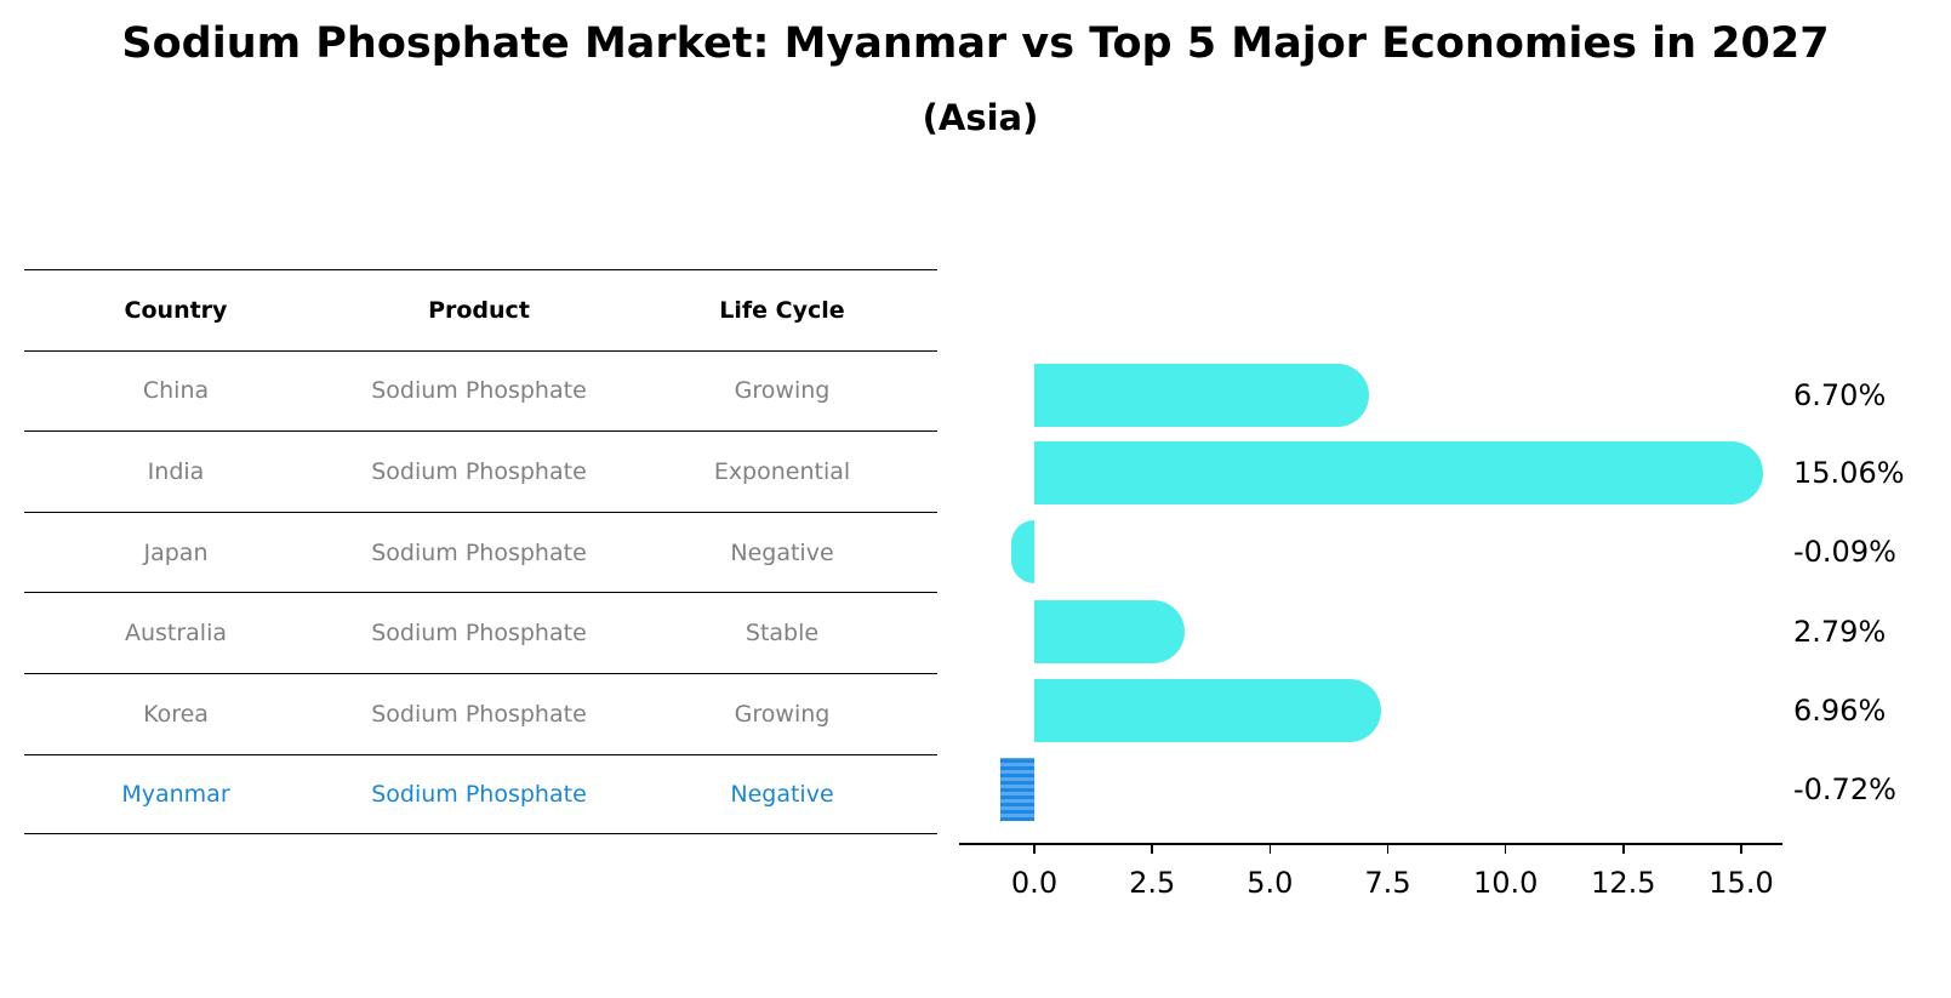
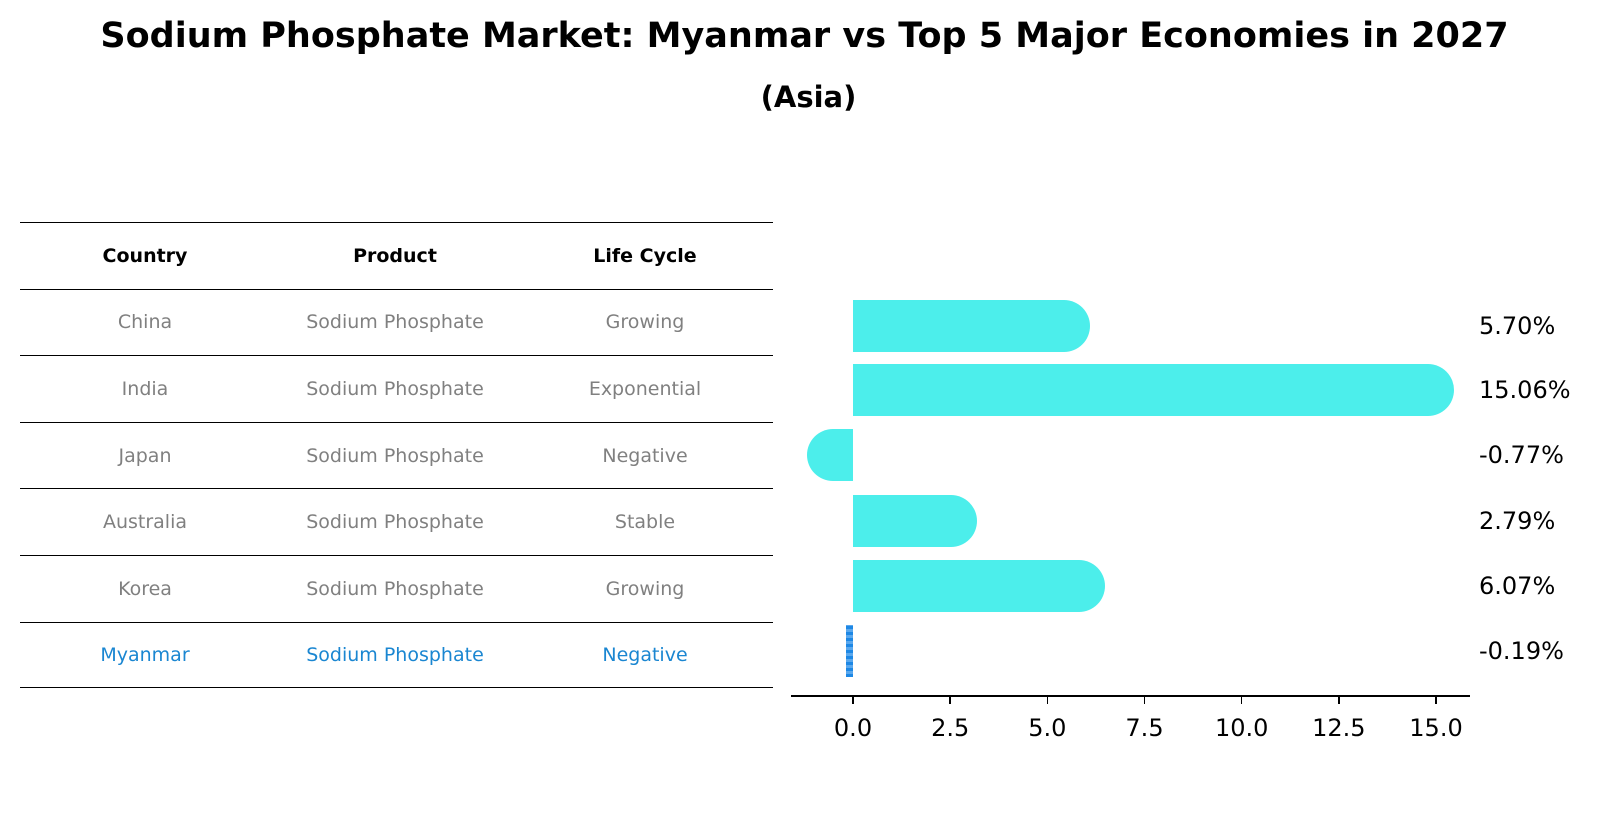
China: 6.70% -> 5.70%
Japan: -0.09% -> -0.77%
Korea: 6.96% -> 6.07%
Myanmar: -0.72% -> -0.19%
